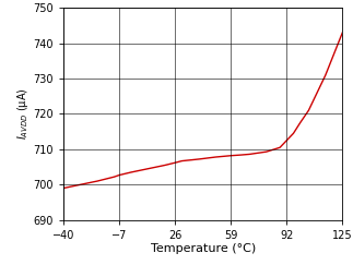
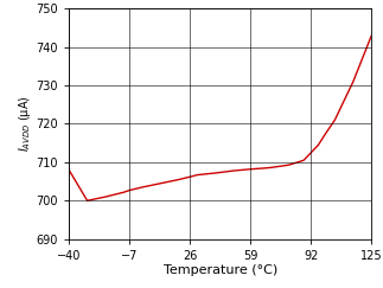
−40: 699.0 -> 708.0
